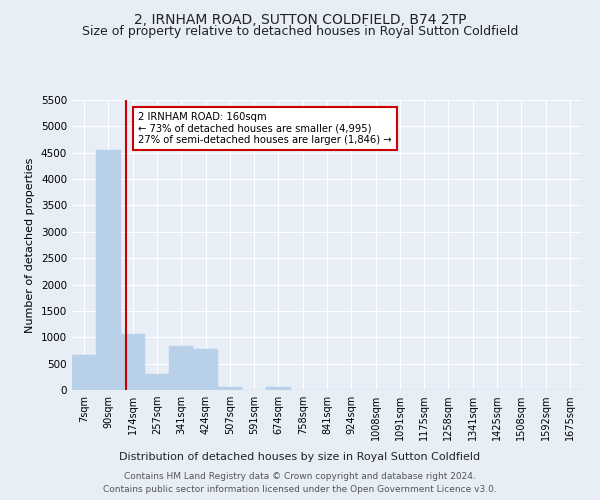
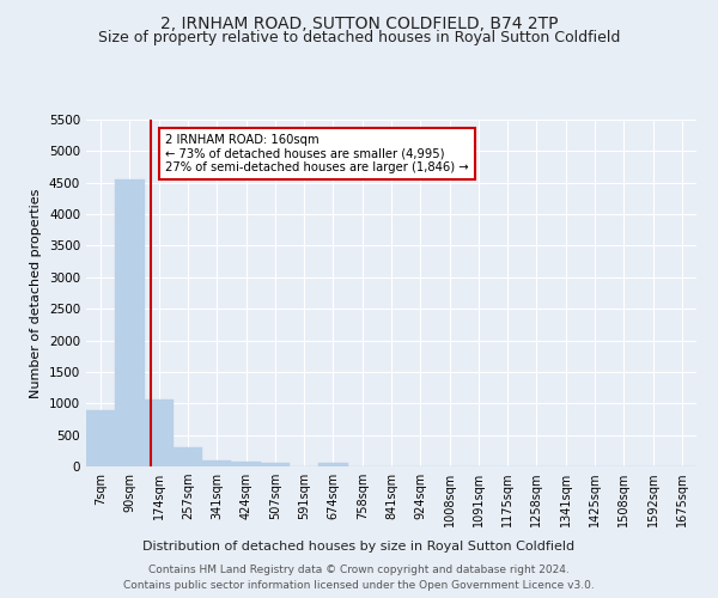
7sqm: 660 -> 900
341sqm: 840 -> 90
424sqm: 780 -> 70
